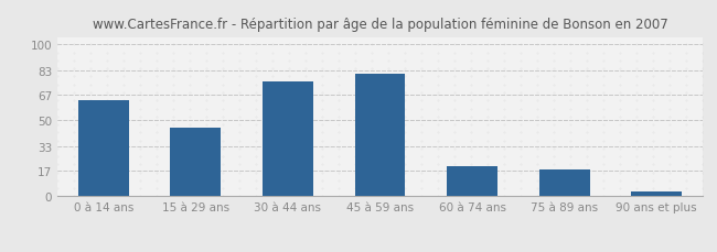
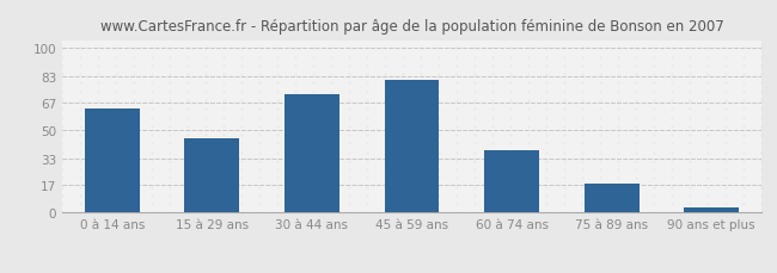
30 à 44 ans: 76 -> 72
60 à 74 ans: 20 -> 38
